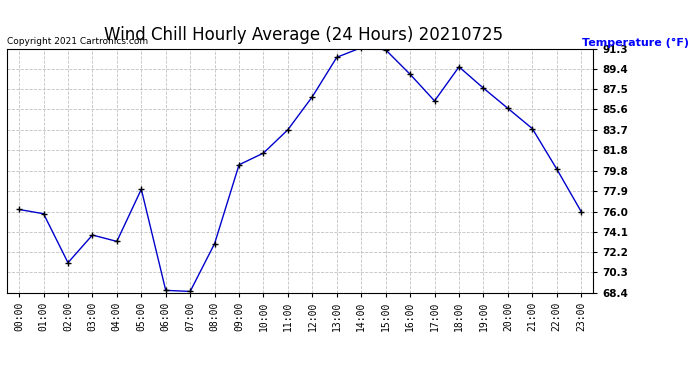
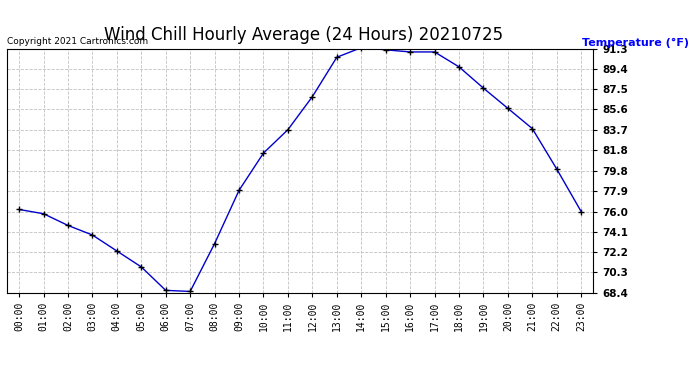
02:00: 71.2 -> 74.7
04:00: 73.2 -> 72.3
05:00: 78.1 -> 70.8
09:00: 80.4 -> 78.0
16:00: 88.9 -> 91.0
17:00: 86.4 -> 91.0
